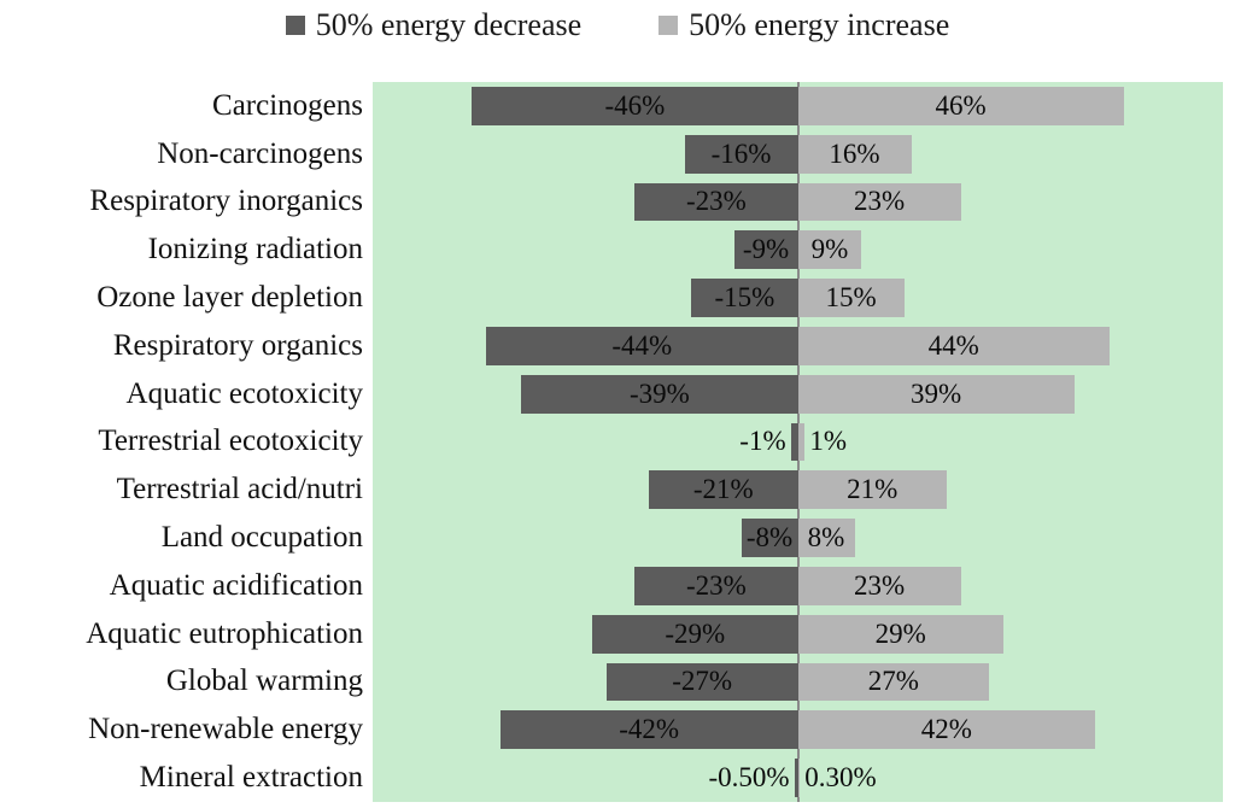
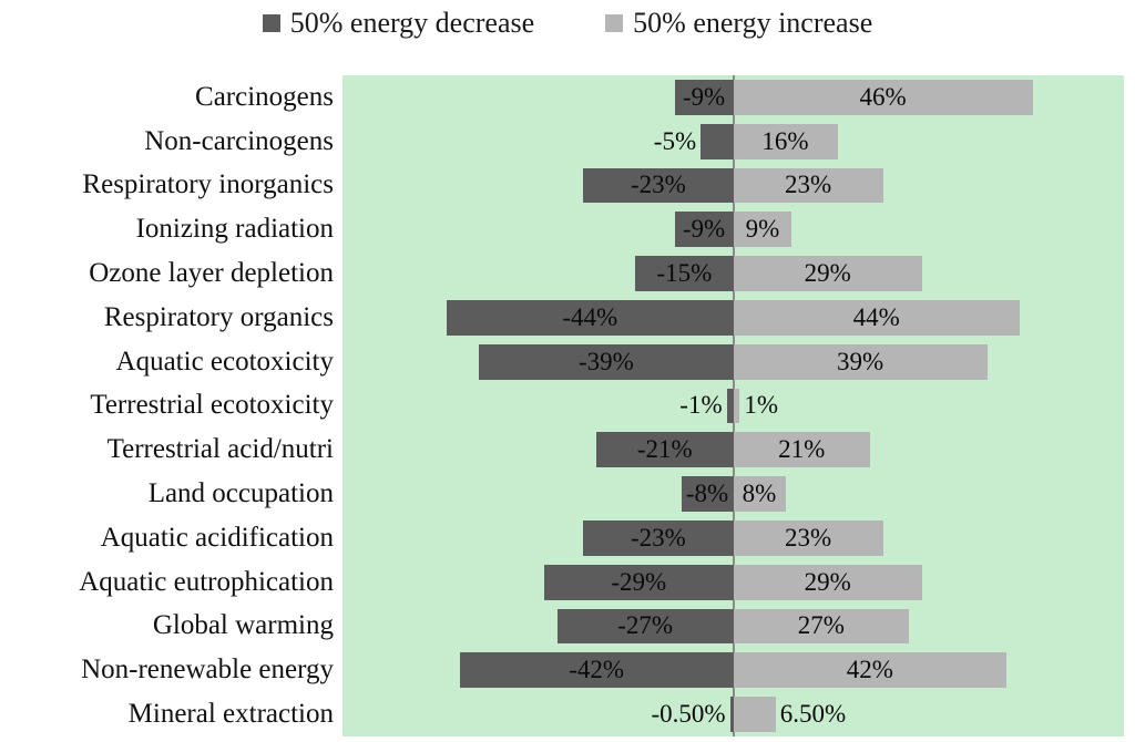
50% energy decrease/Carcinogens: -46% -> -9%
50% energy decrease/Non-carcinogens: -16% -> -5%
50% energy increase/Ozone layer depletion: 15% -> 29%
50% energy increase/Mineral extraction: 0.30% -> 6.50%
